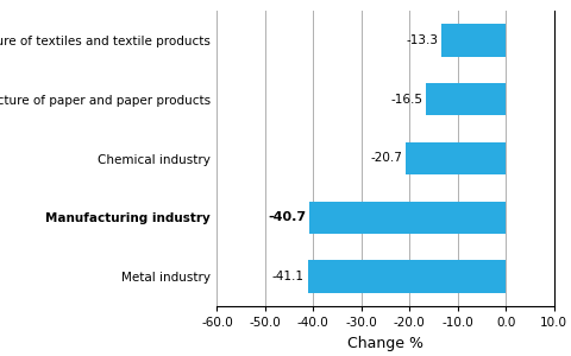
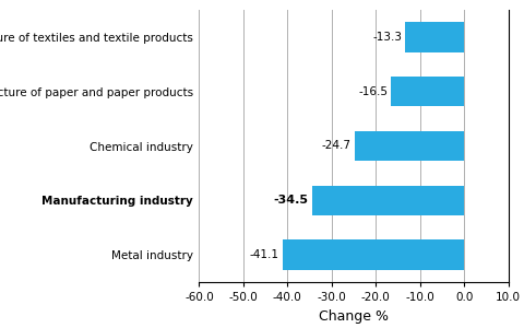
Chemical industry: -20.7 -> -24.7
Manufacturing industry: -40.7 -> -34.5
